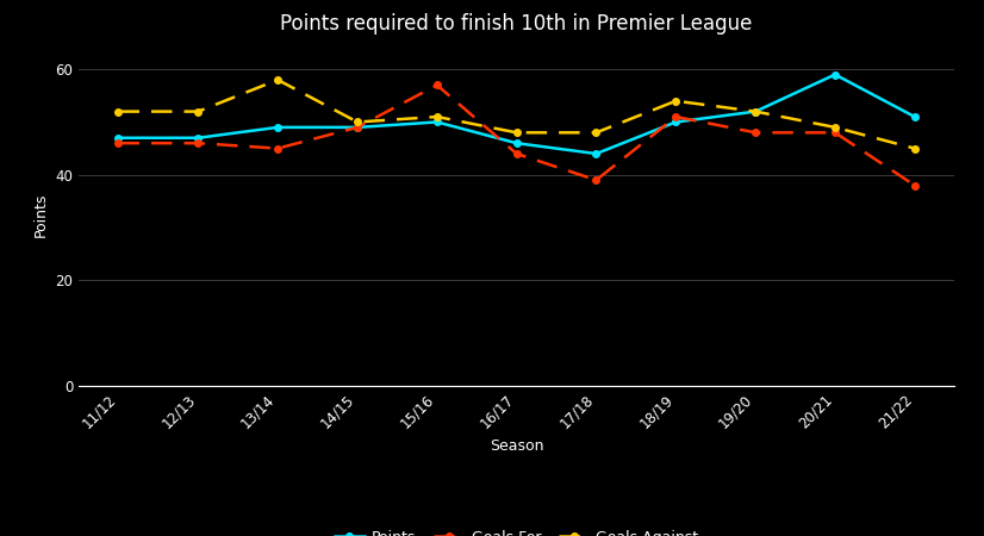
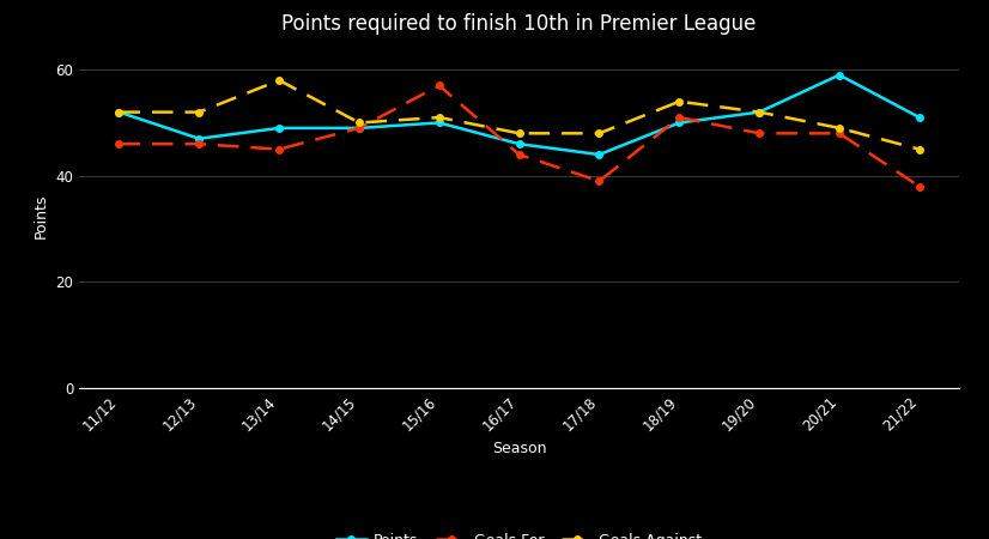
Points/11/12: 47 -> 52
